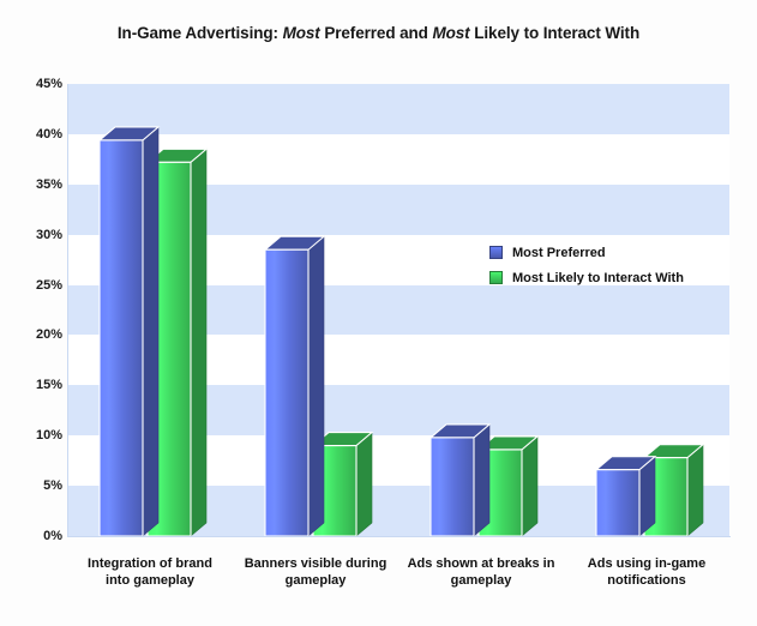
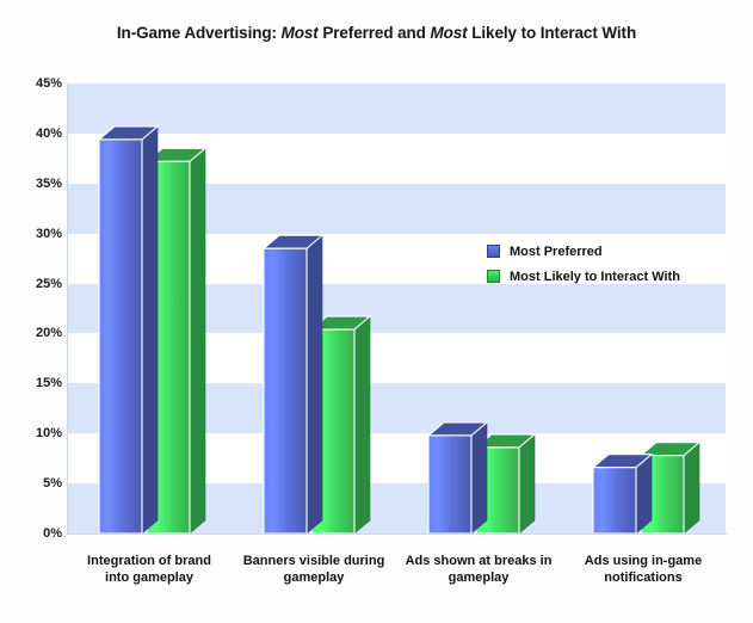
Most Likely to Interact With/Banners visible during gameplay: 9% -> 20%
